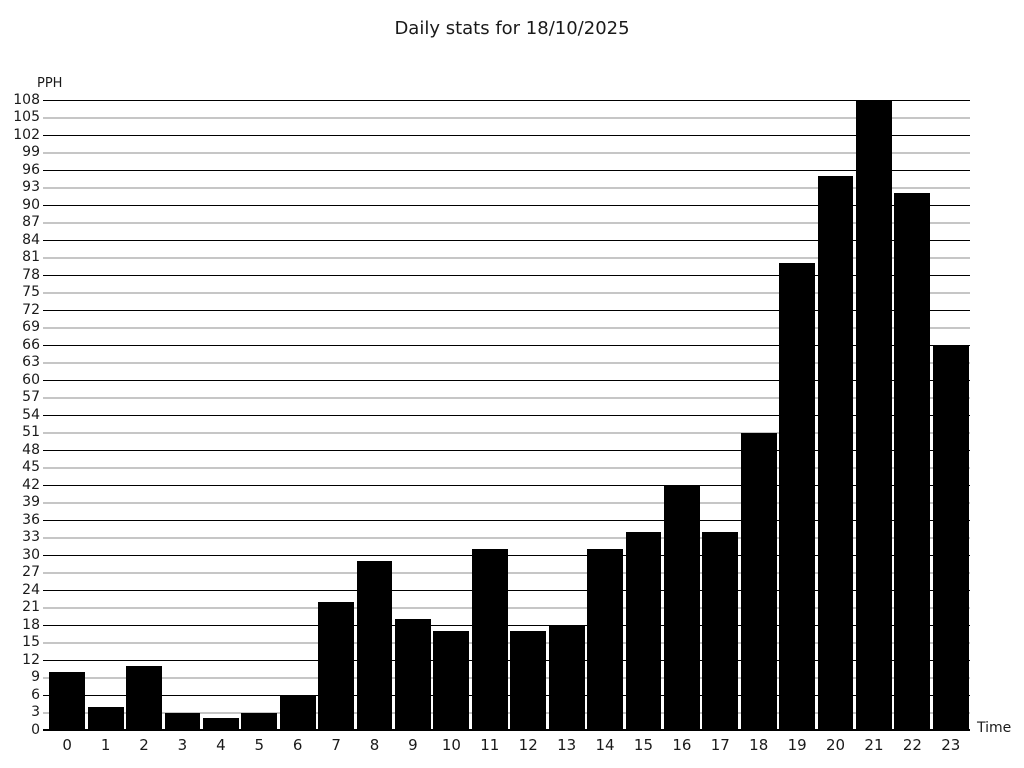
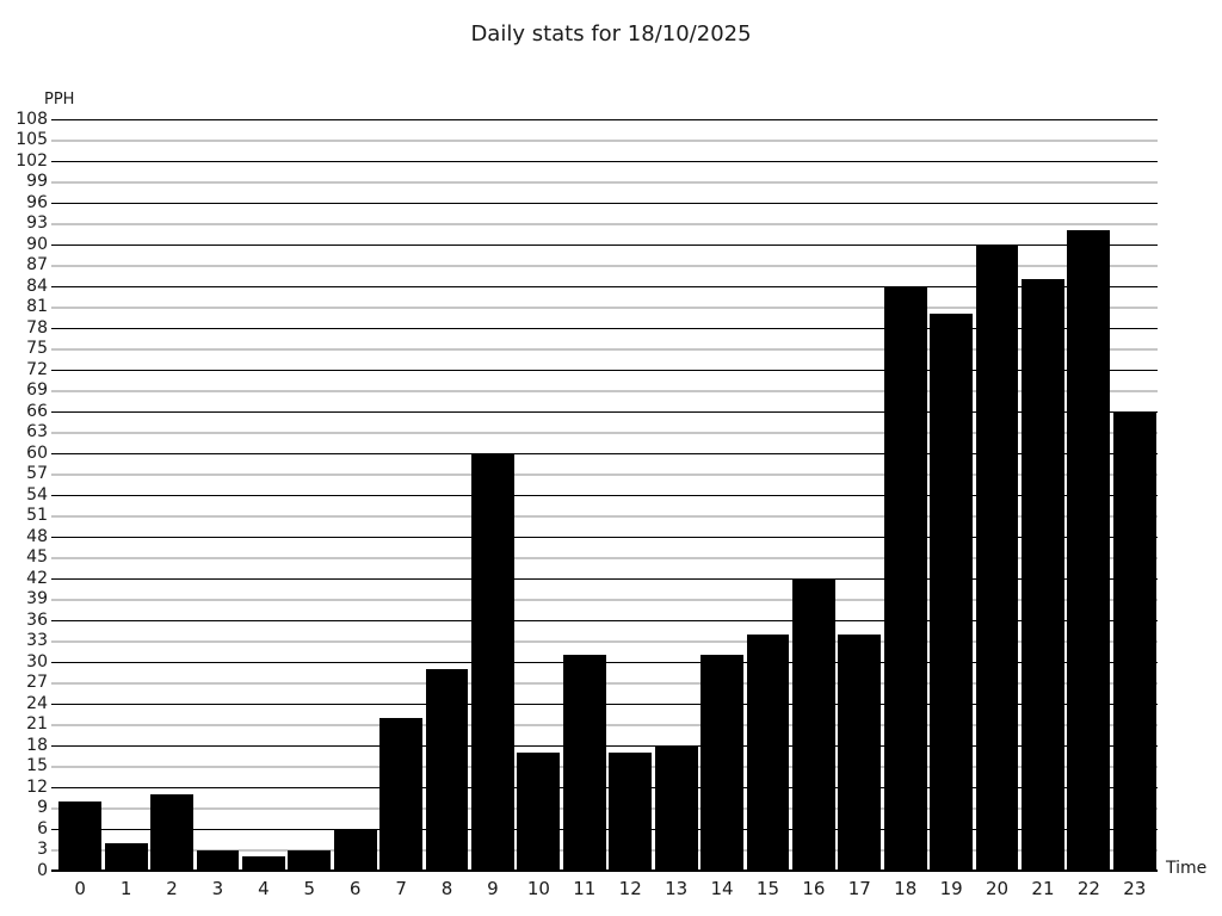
9: 19 -> 60
18: 51 -> 84
20: 95 -> 90
21: 108 -> 85
